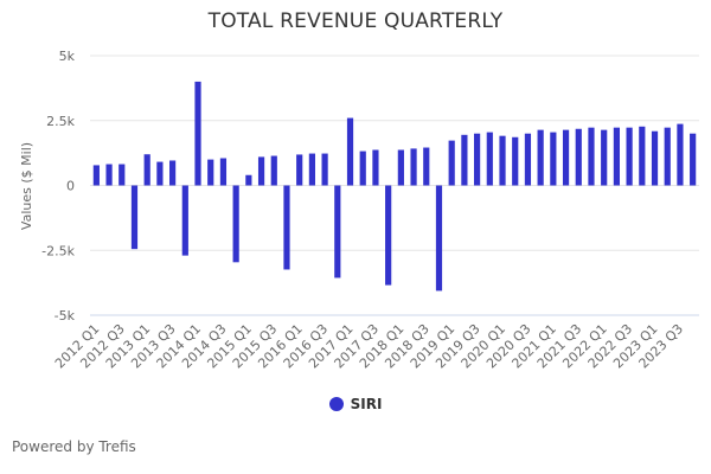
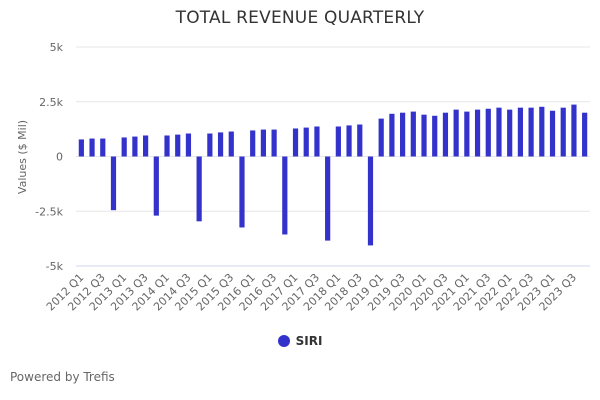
2013 Q1: 1.2k -> 0.9k
2014 Q1: 4.0k -> 1.0k
2015 Q1: 0.4k -> 1.0k
2017 Q1: 2.6k -> 1.3k
